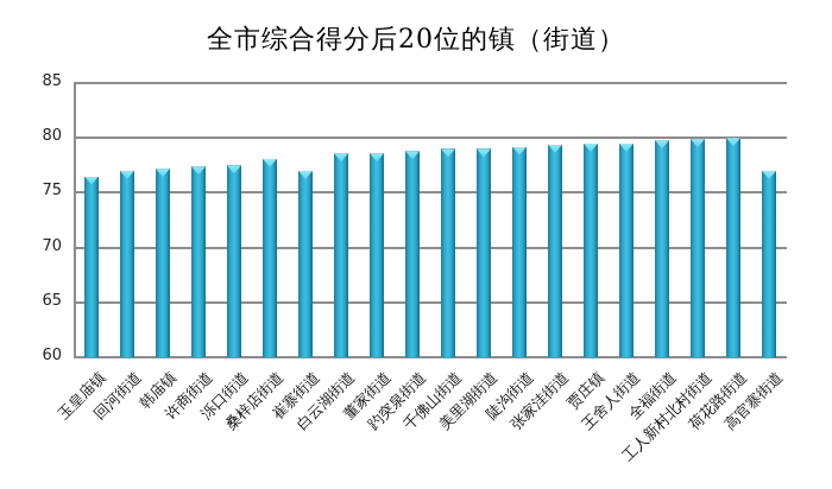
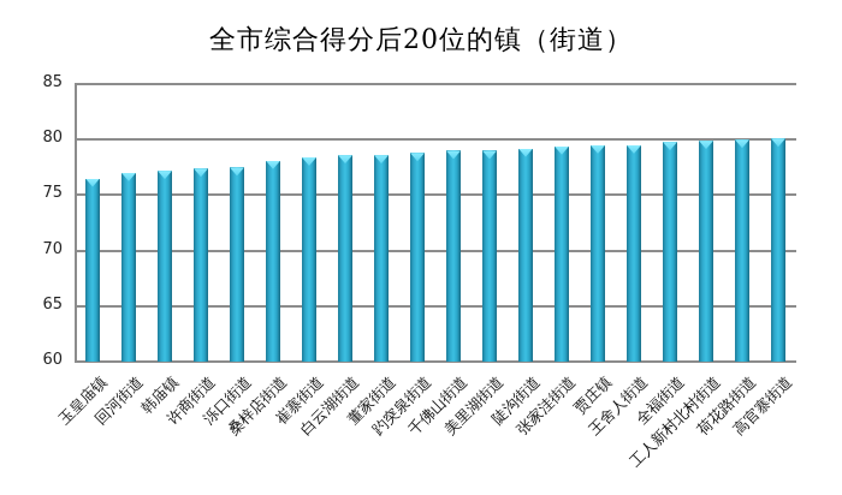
崔寨街道: 77 -> 78
高官寨街道: 77 -> 80
